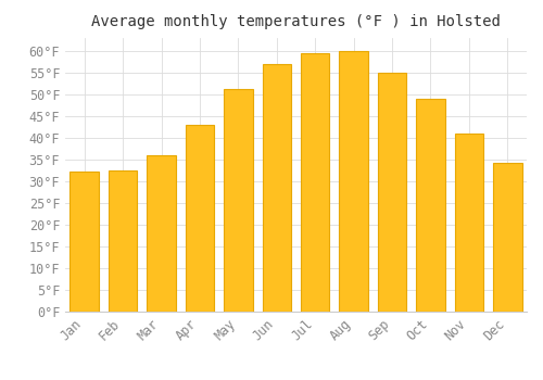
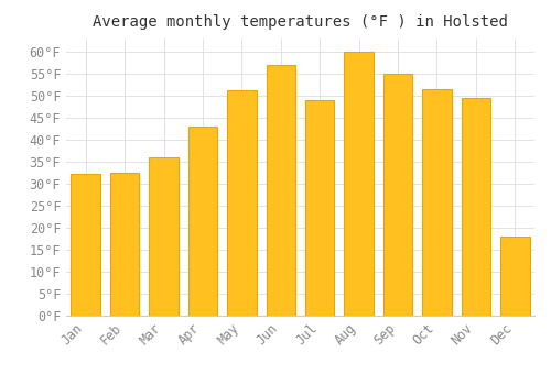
Jul: 59.5°F -> 49.0°F
Oct: 49.0°F -> 51.5°F
Nov: 41.0°F -> 49.5°F
Dec: 34.2°F -> 18.0°F
